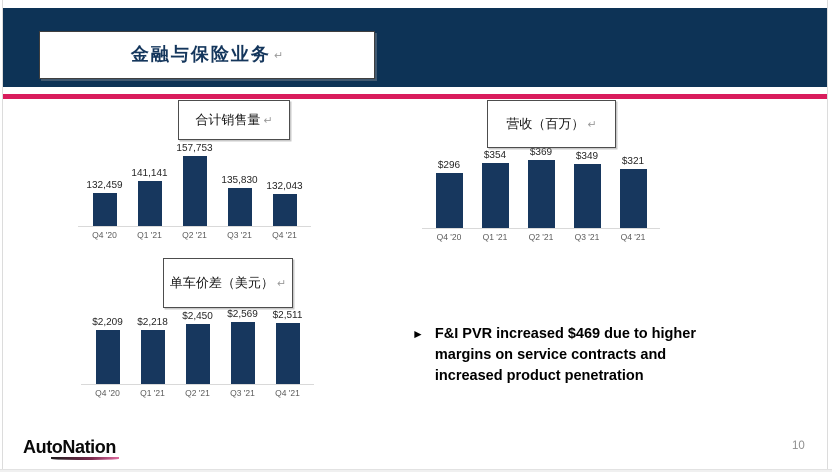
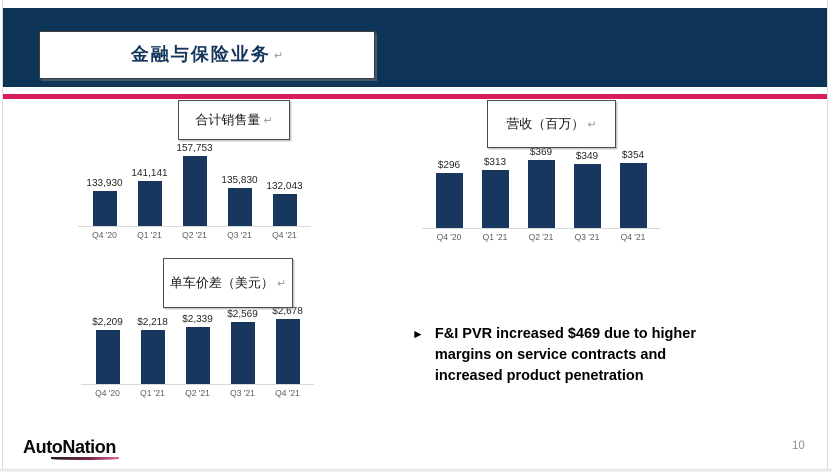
合计销售量/Q4 '20: 132,459 -> 133,930
营收（百万）/Q1 '21: $354 -> $313
营收（百万）/Q4 '21: $321 -> $354
单车价差（美元）/Q2 '21: $2,450 -> $2,339
单车价差（美元）/Q4 '21: $2,511 -> $2,678
